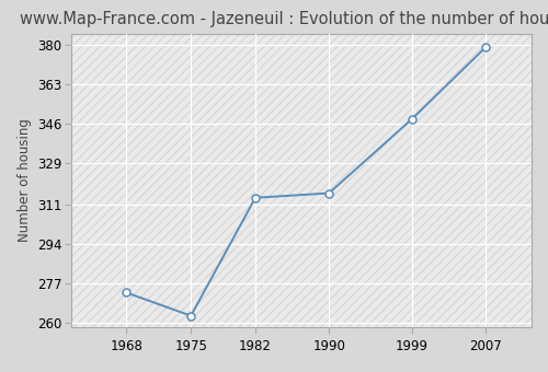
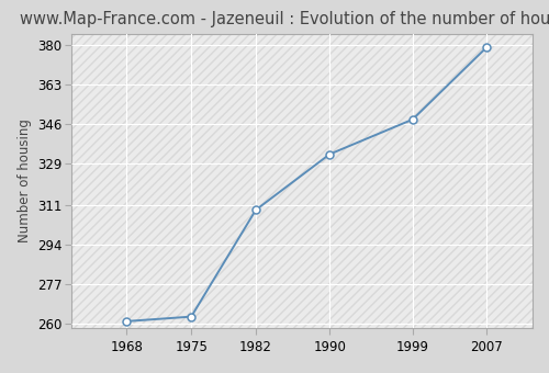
1968: 273 -> 261
1982: 314 -> 309
1990: 316 -> 333
